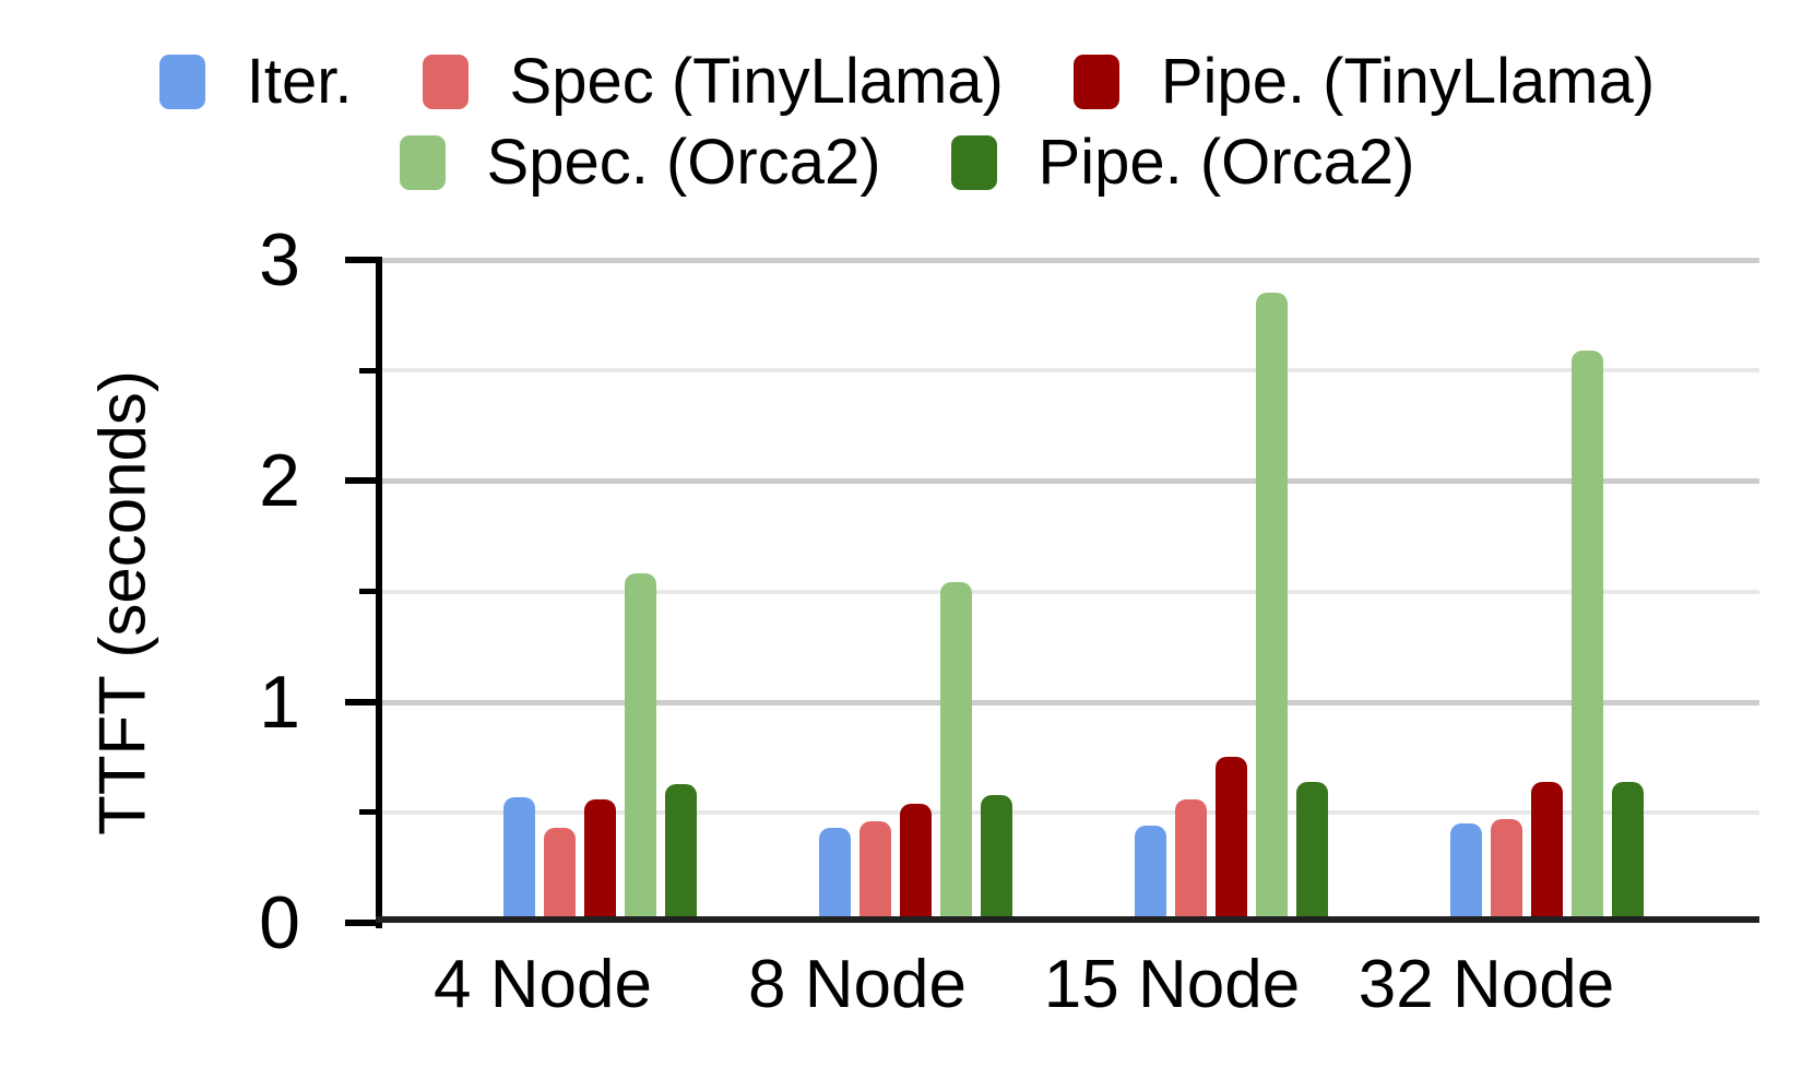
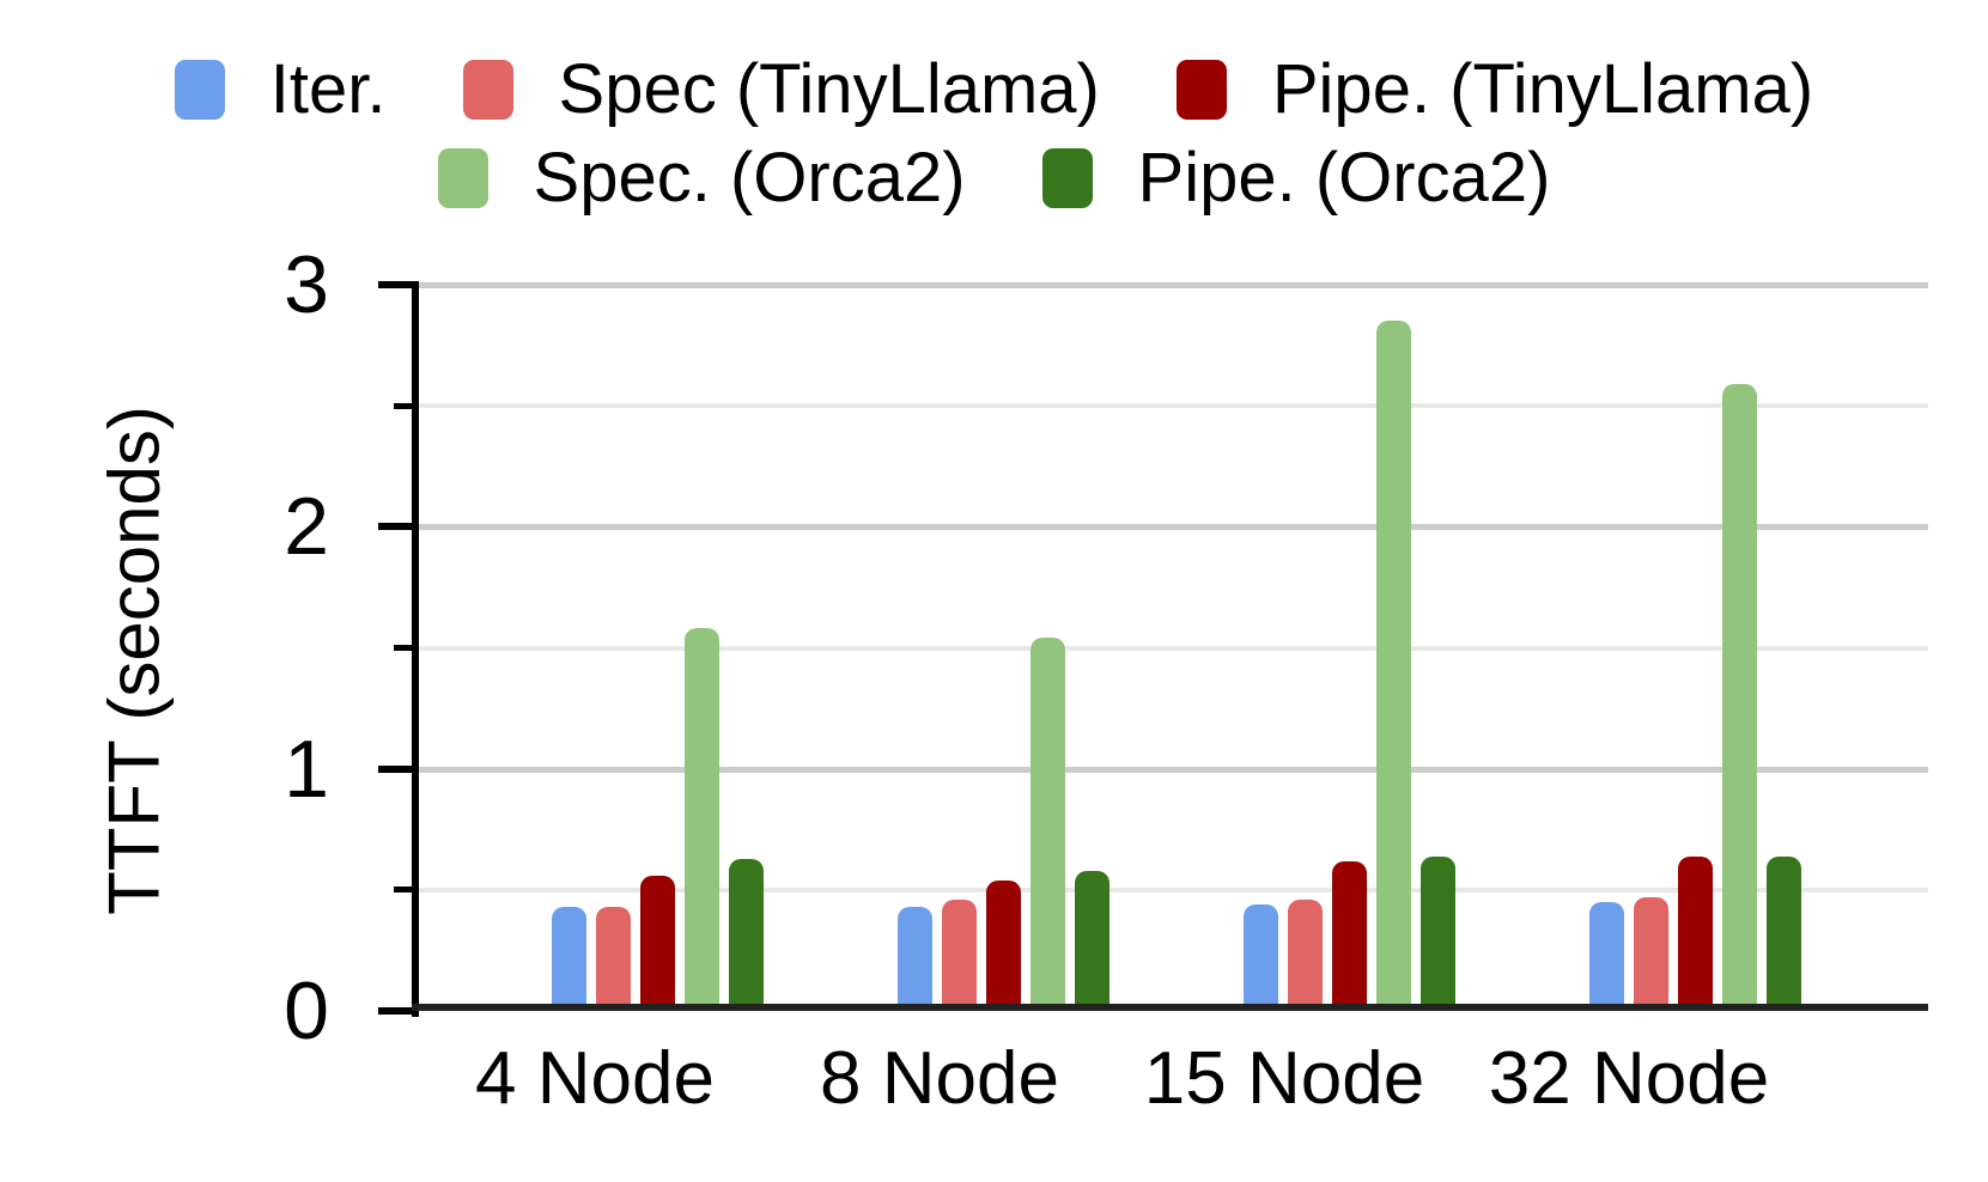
Iter./4 Node: 0.57 -> 0.43
Spec (TinyLlama)/15 Node: 0.56 -> 0.46
Pipe. (TinyLlama)/15 Node: 0.75 -> 0.62
